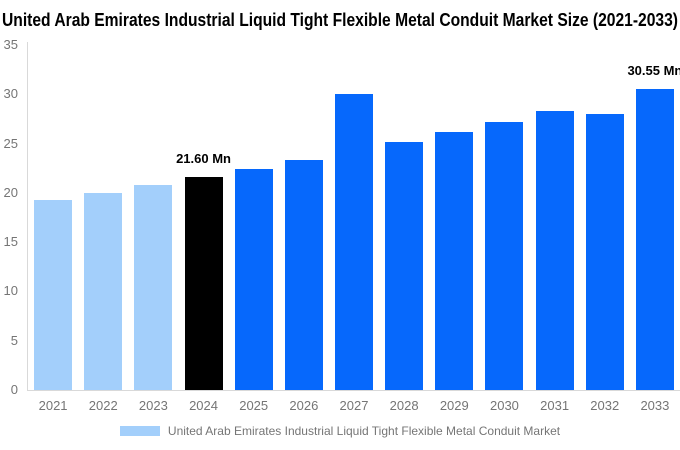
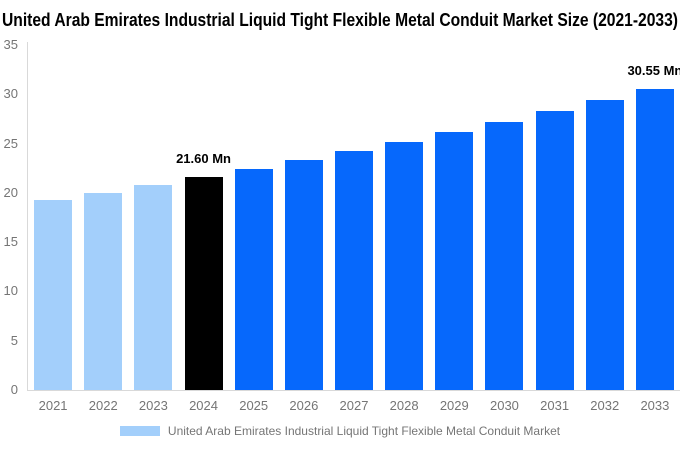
2027: 30 -> 24
2032: 28 -> 29
